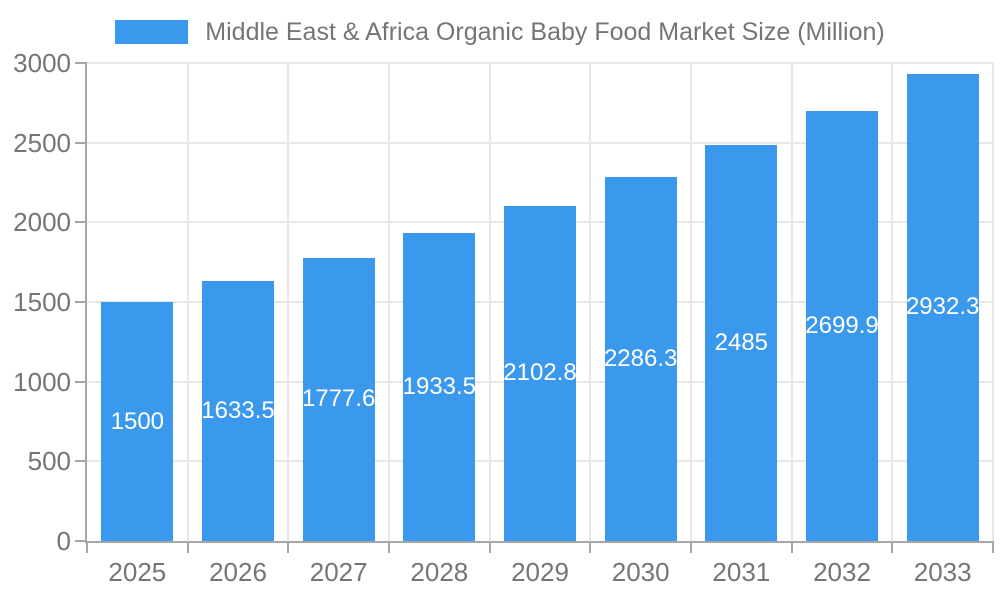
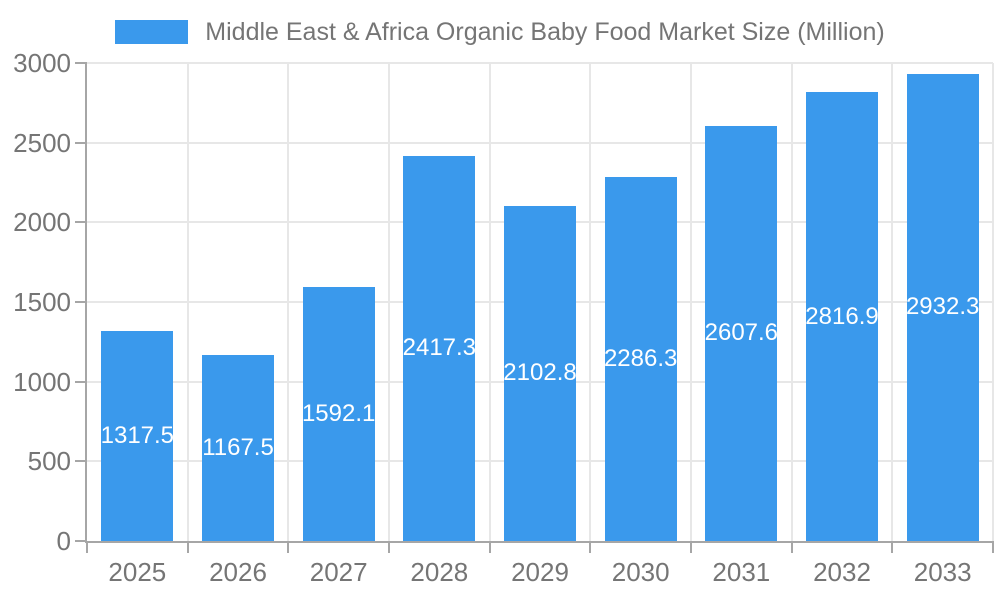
2025: 1500 -> 1317.5
2026: 1633.5 -> 1167.5
2027: 1777.6 -> 1592.1
2028: 1933.5 -> 2417.3
2031: 2485 -> 2607.6
2032: 2699.9 -> 2816.9
